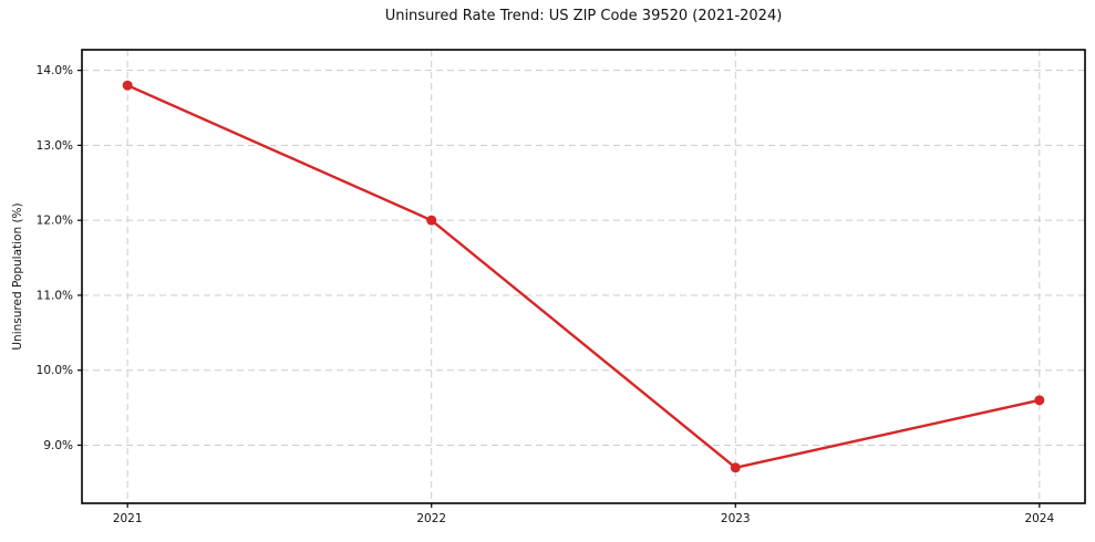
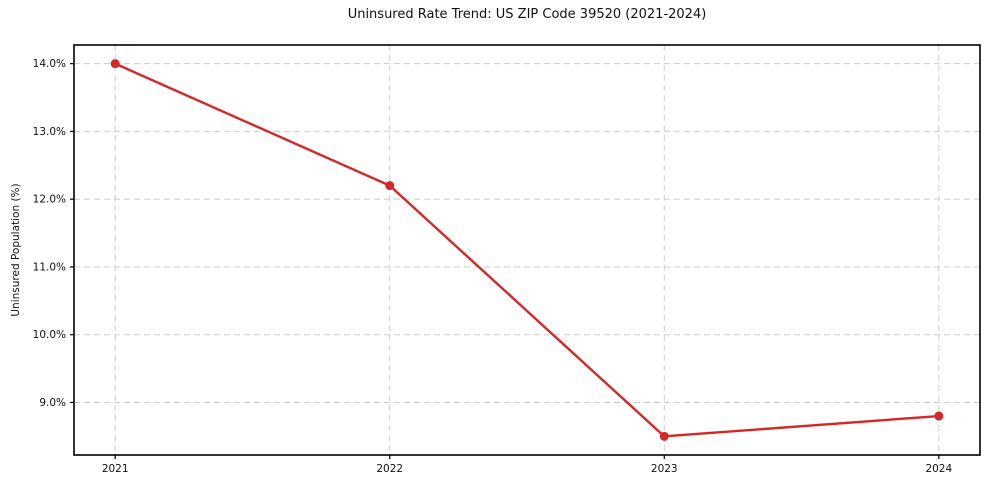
2021: 13.8% -> 14.0%
2022: 12.0% -> 12.2%
2023: 8.7% -> 8.5%
2024: 9.6% -> 8.8%
